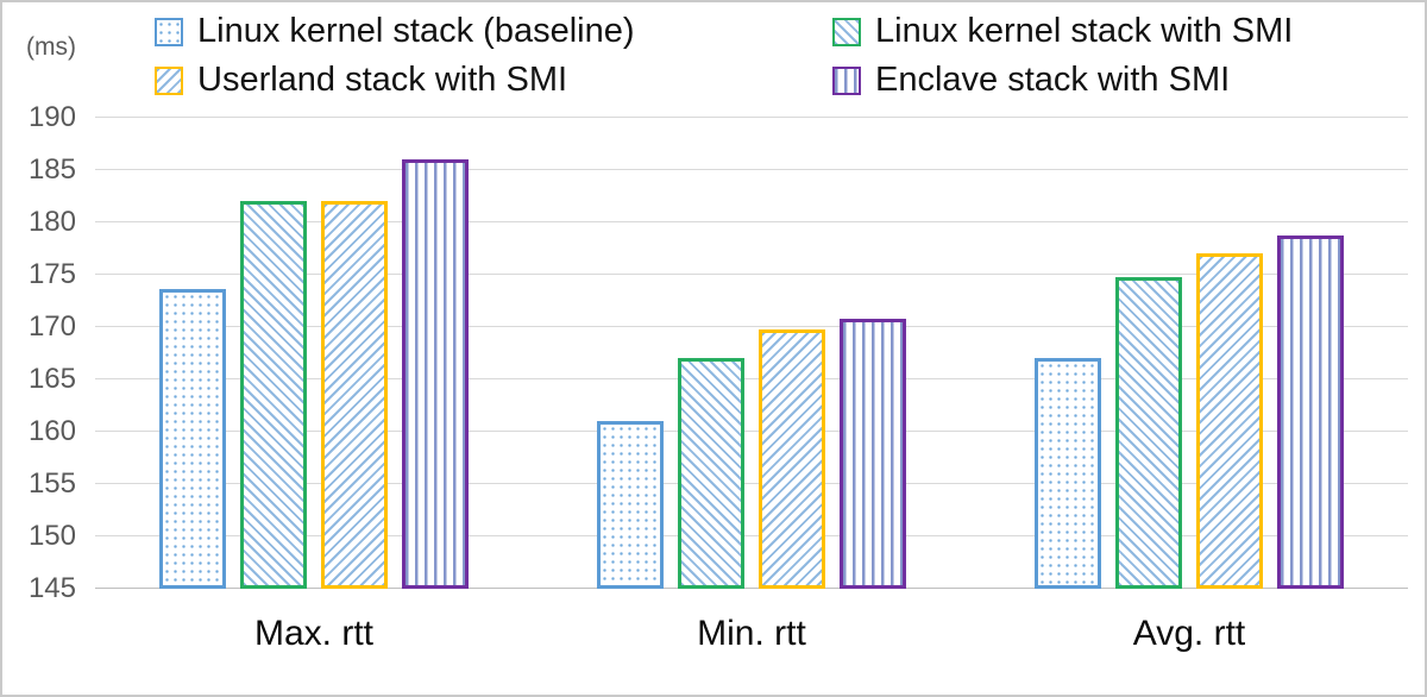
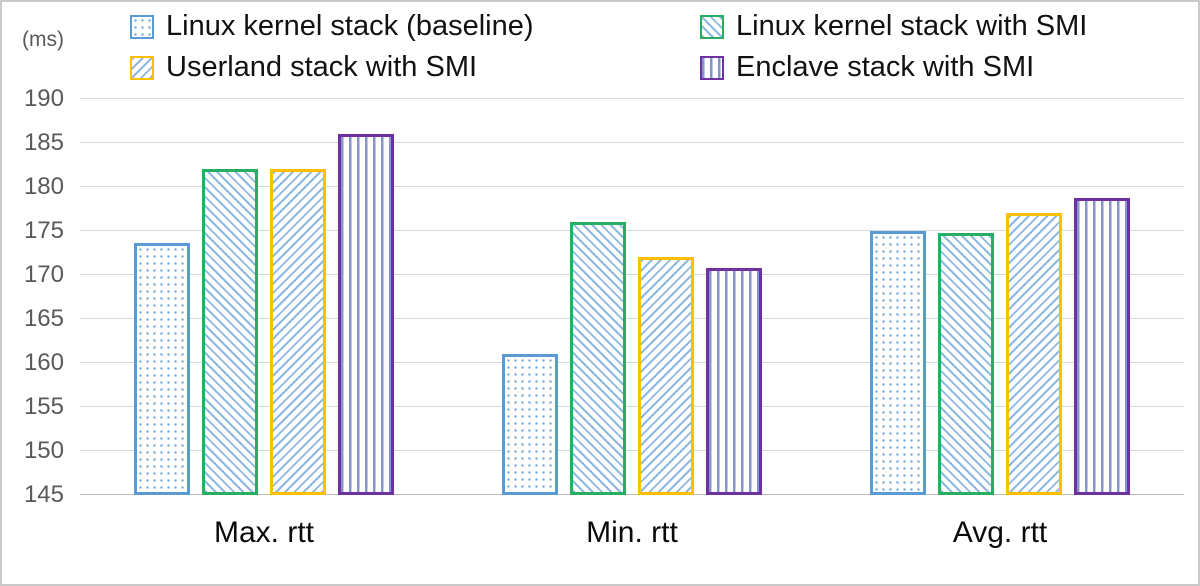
Linux kernel stack with SMI/Min. rtt: 167 -> 176
Userland stack with SMI/Min. rtt: 170 -> 172
Linux kernel stack (baseline)/Avg. rtt: 167 -> 175
